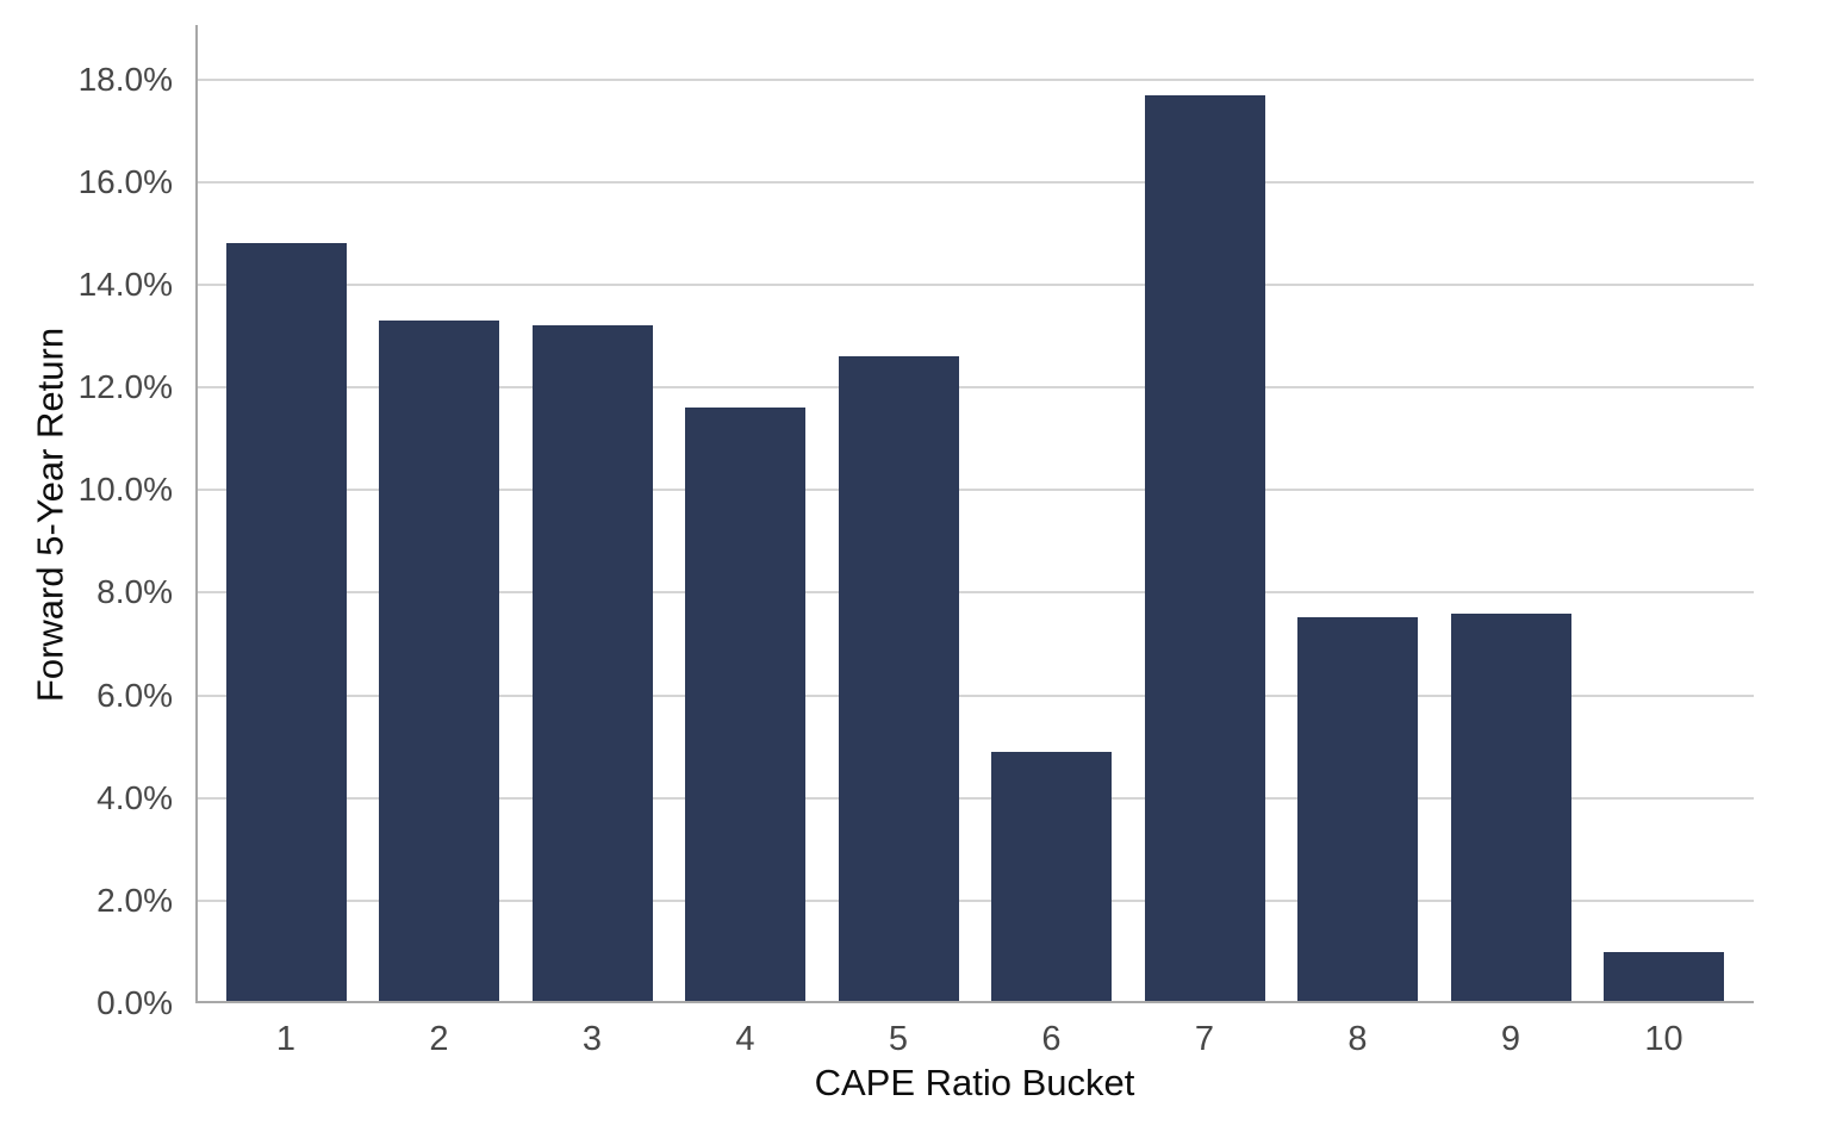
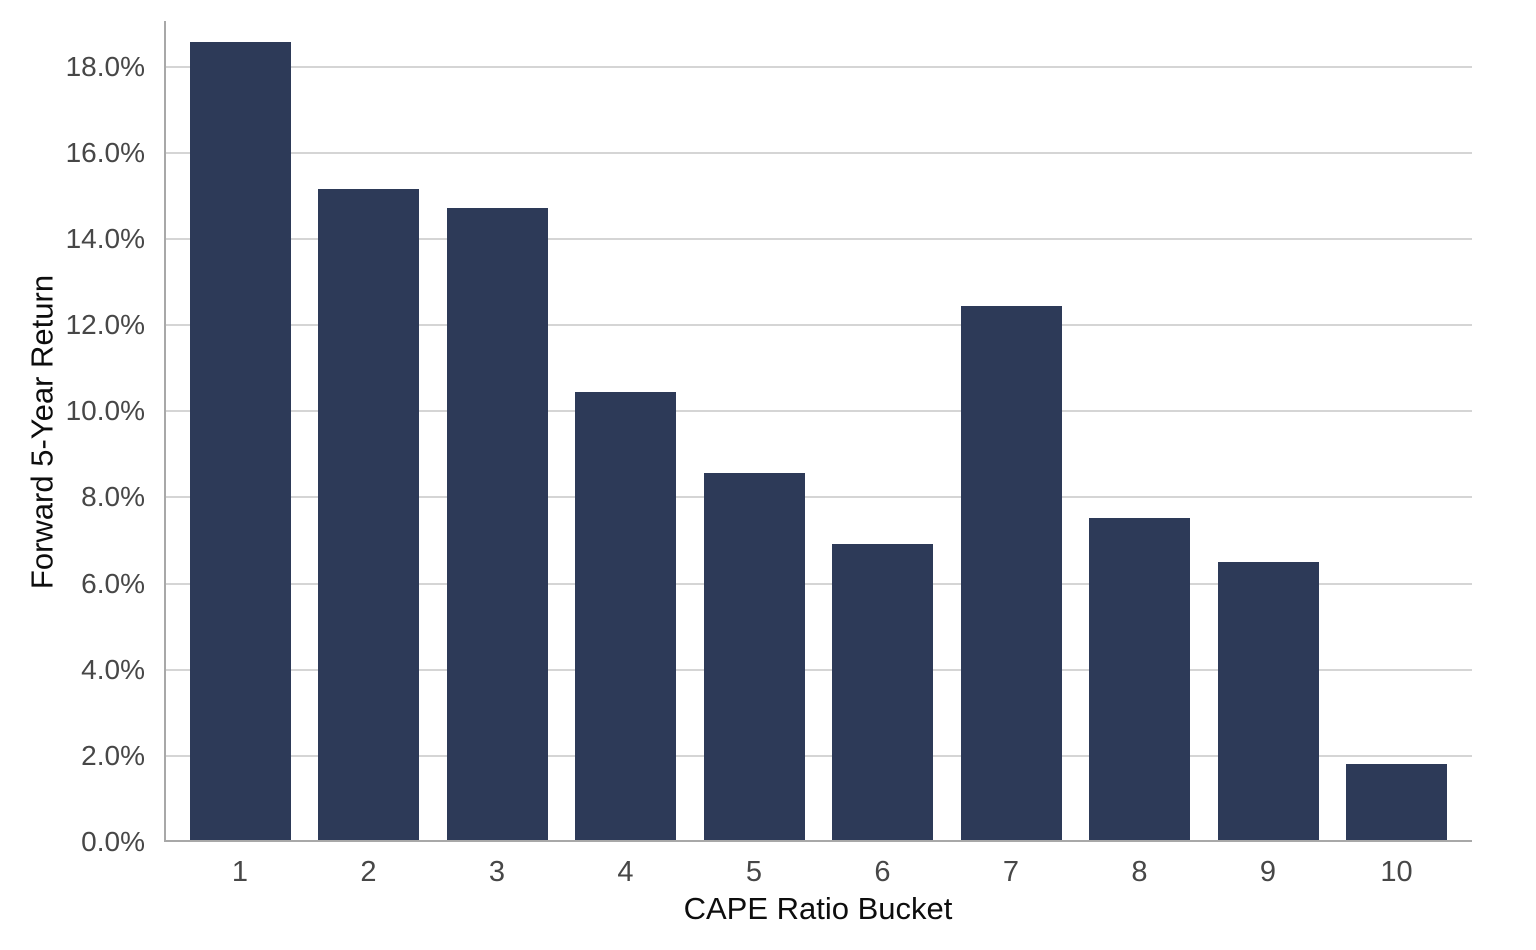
1: 14.8% -> 18.6%
2: 13.3% -> 15.2%
3: 13.2% -> 14.7%
4: 11.6% -> 10.4%
5: 12.6% -> 8.6%
6: 4.9% -> 6.9%
7: 17.7% -> 12.4%
9: 7.6% -> 6.5%
10: 1.0% -> 1.8%
